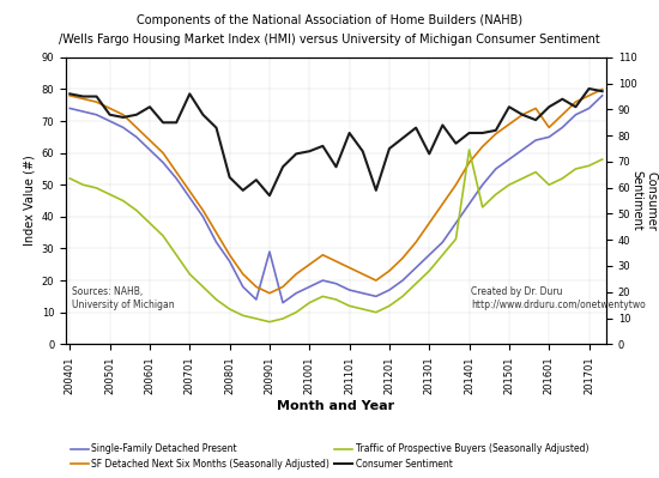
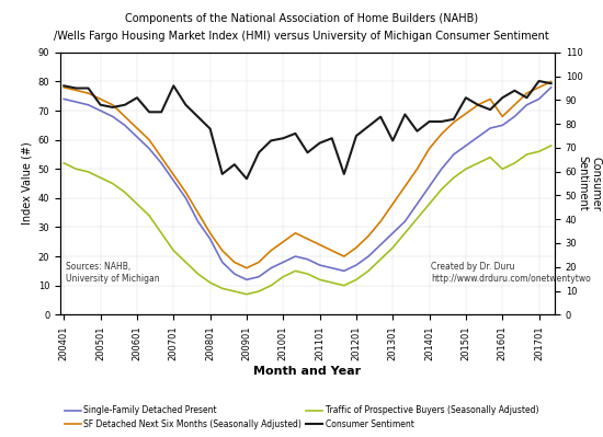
Consumer Sentiment/200801: 64 -> 78
Single-Family Detached Present/200901: 29 -> 12
Consumer Sentiment/201101: 81 -> 72
Traffic of Prospective Buyers (Seasonally Adjusted)/201401: 61 -> 38
